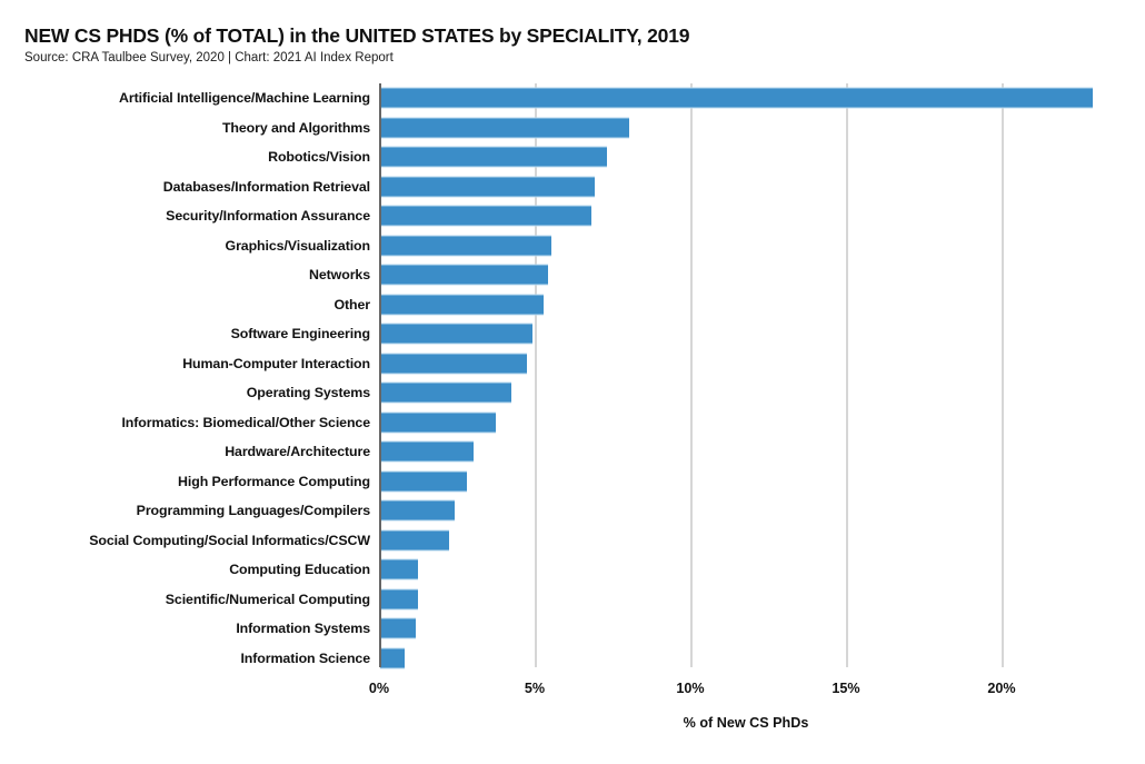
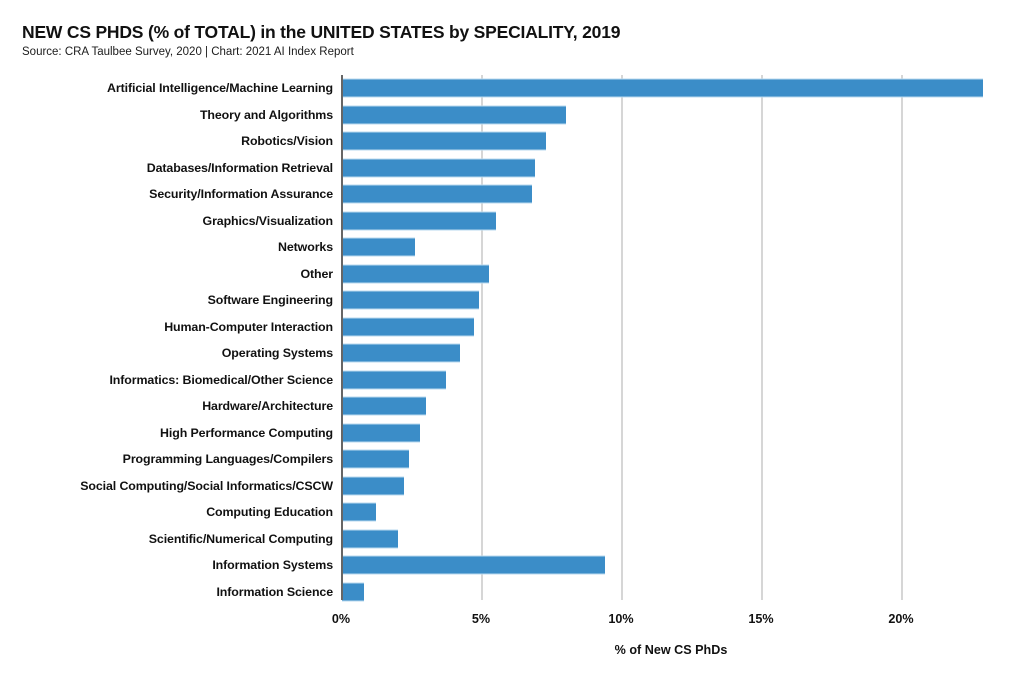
Networks: 5.4% -> 2.6%
Scientific/Numerical Computing: 1.2% -> 2.0%
Information Systems: 1.1% -> 9.4%
